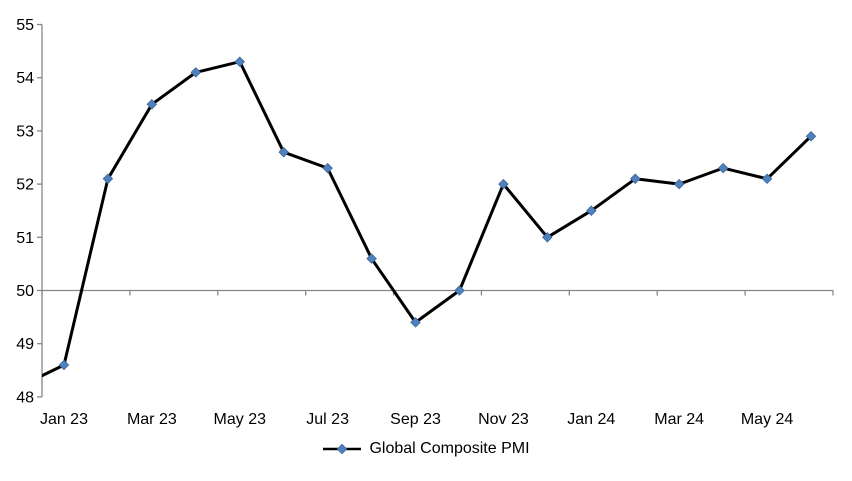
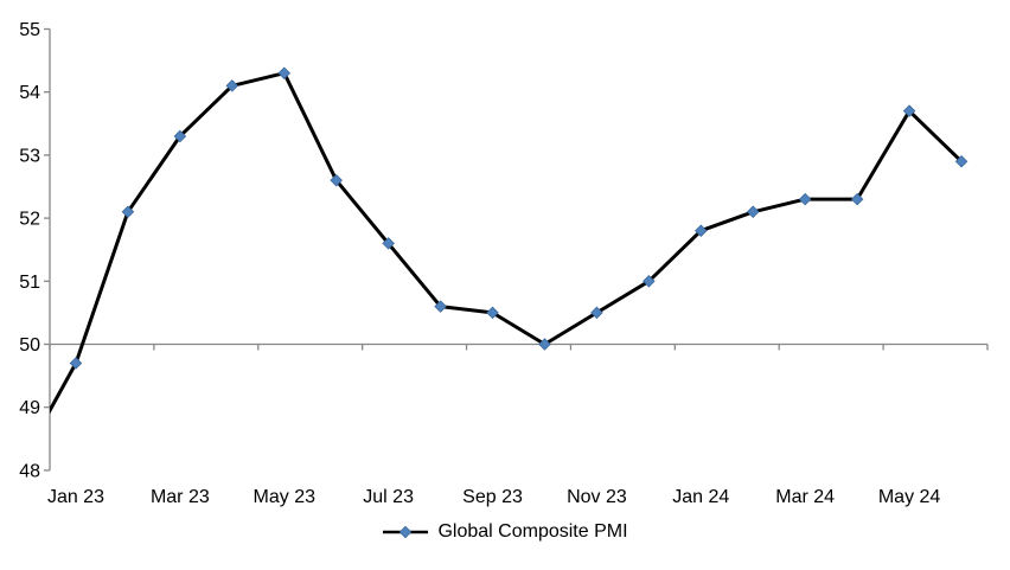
Jan 23: 48.6 -> 49.7
Mar 23: 53.5 -> 53.3
Jul 23: 52.3 -> 51.6
Sep 23: 49.4 -> 50.5
Nov 23: 52.0 -> 50.5
Jan 24: 51.5 -> 51.8
Mar 24: 52.0 -> 52.3
May 24: 52.1 -> 53.7
